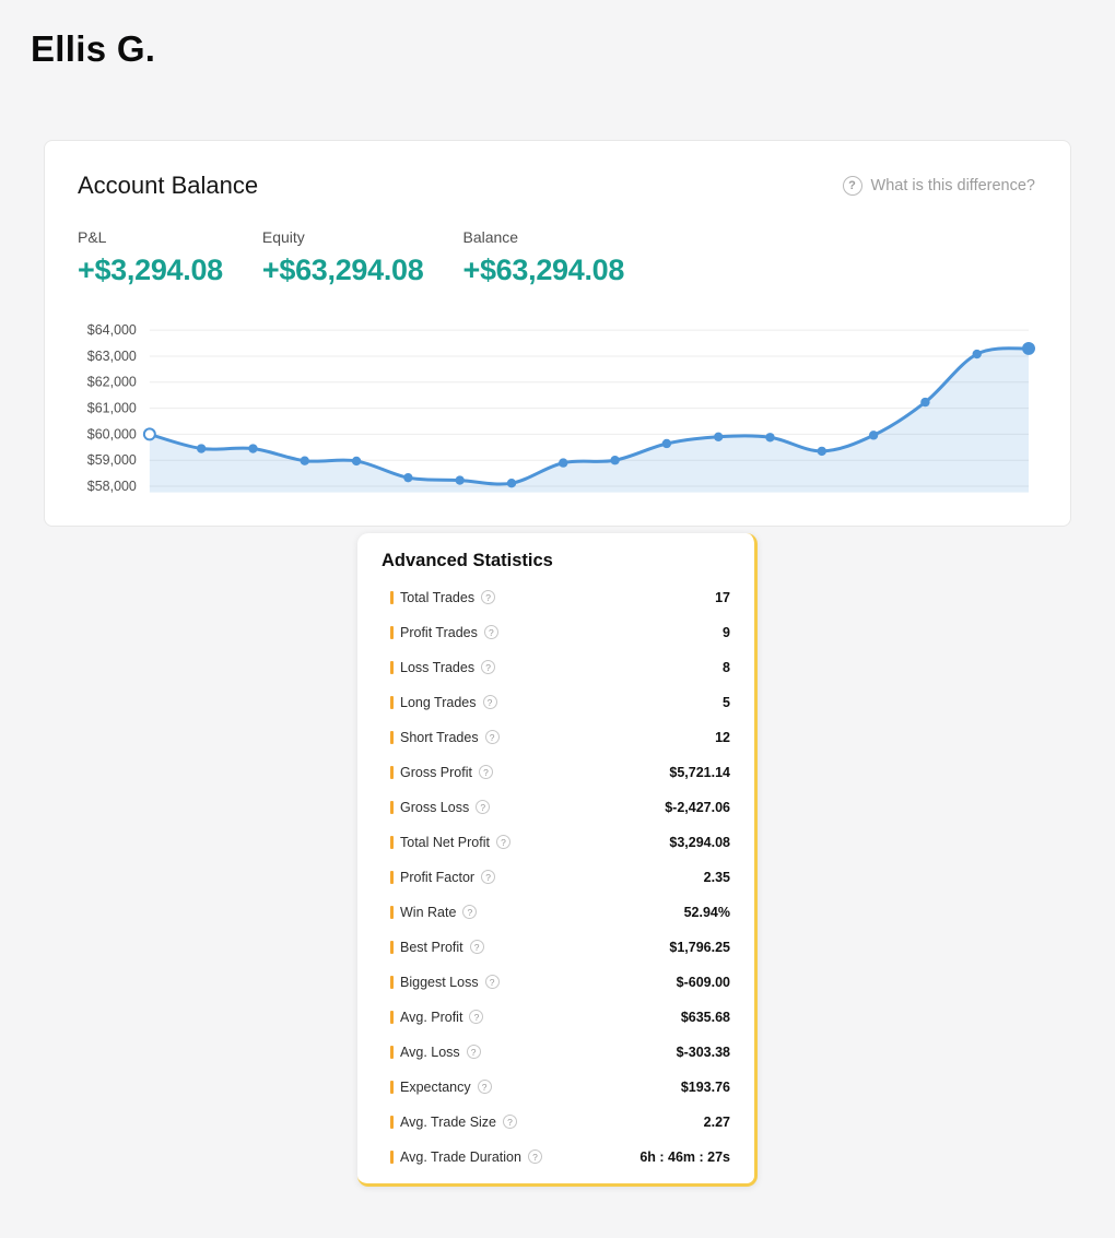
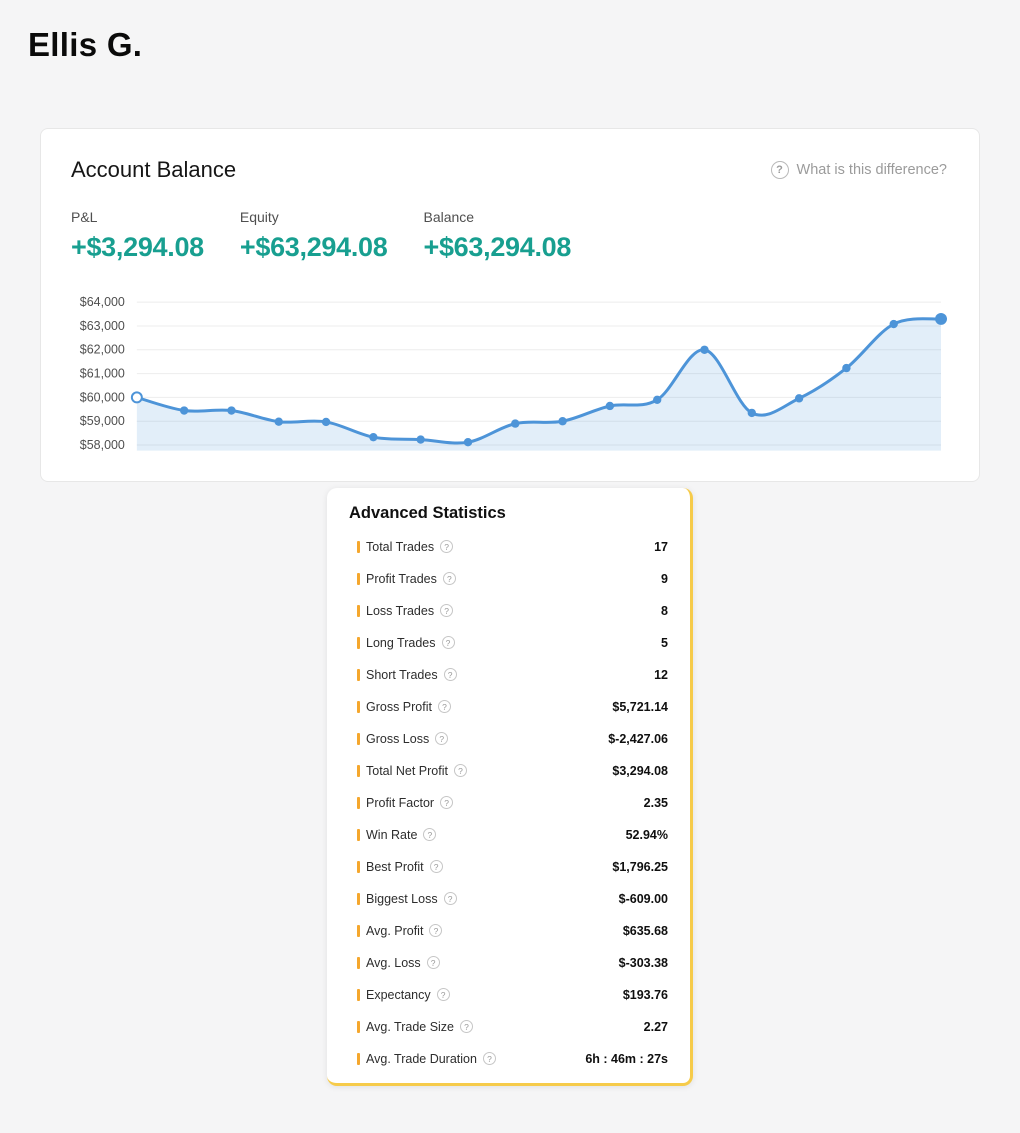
12: $59900 -> $62000
